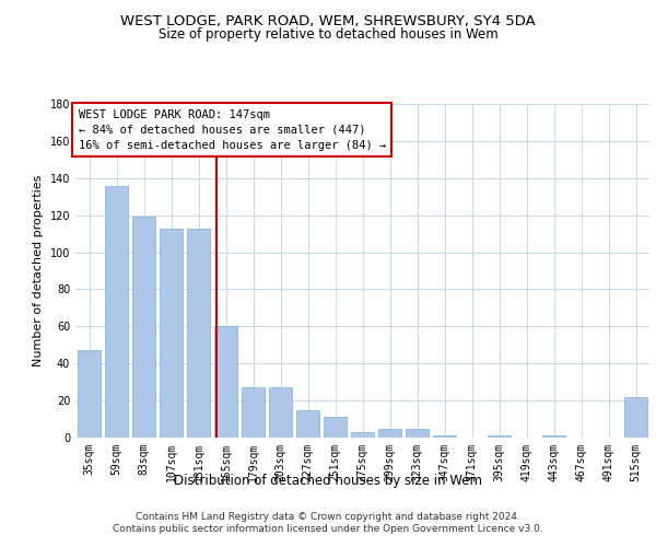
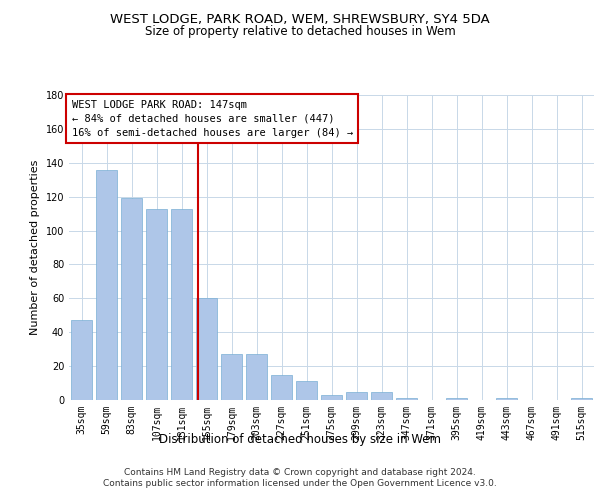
515sqm: 22 -> 1
